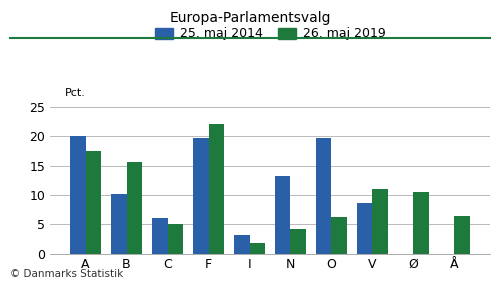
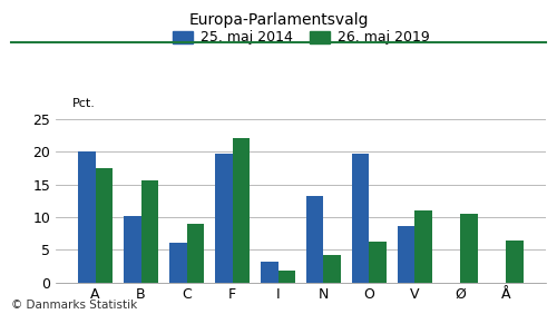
26. maj 2019/C: 5.0 -> 9.0
